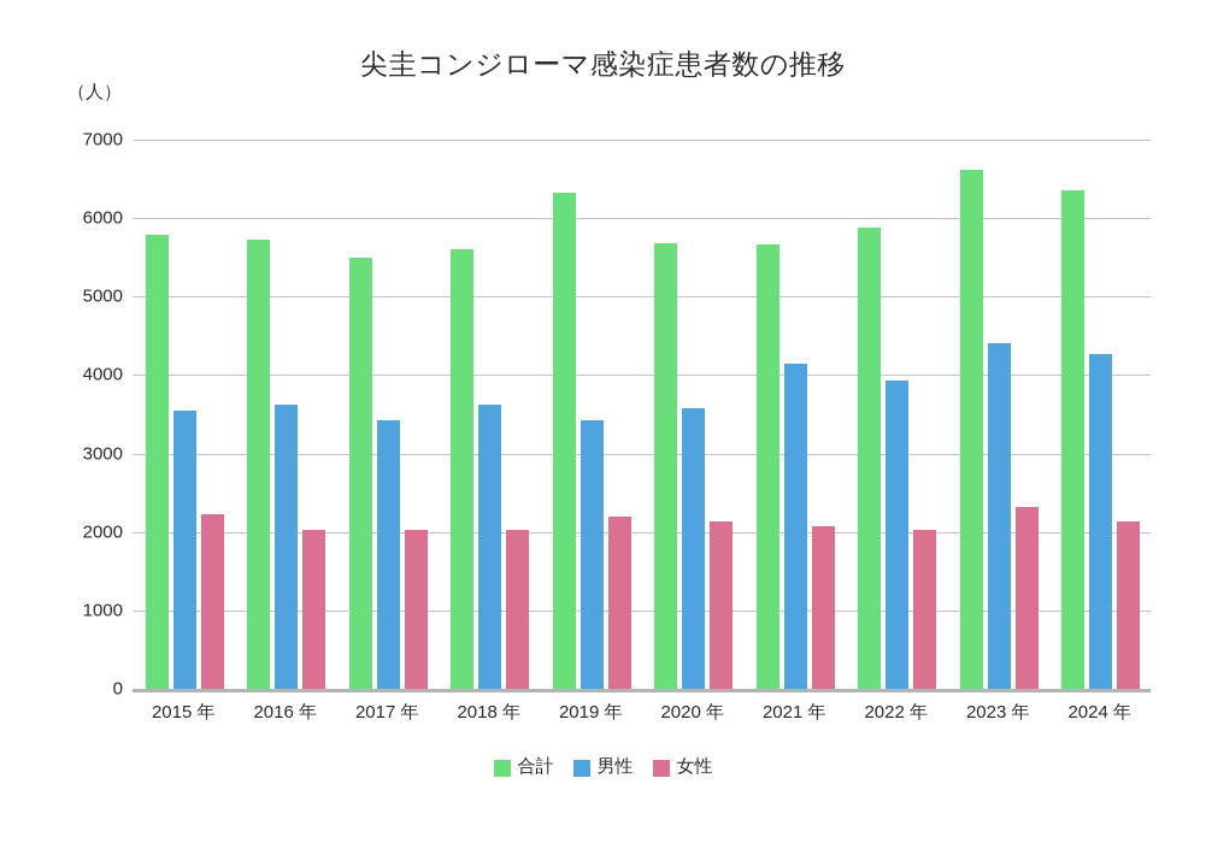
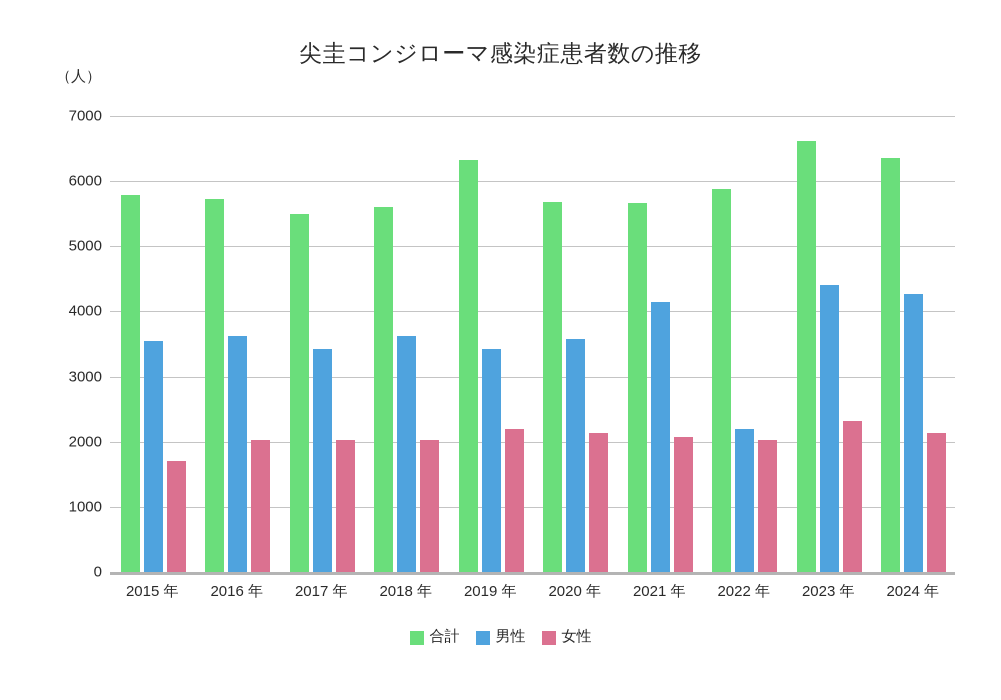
女性/2015 年: 2200 -> 1700
男性/2022 年: 3900 -> 2200
